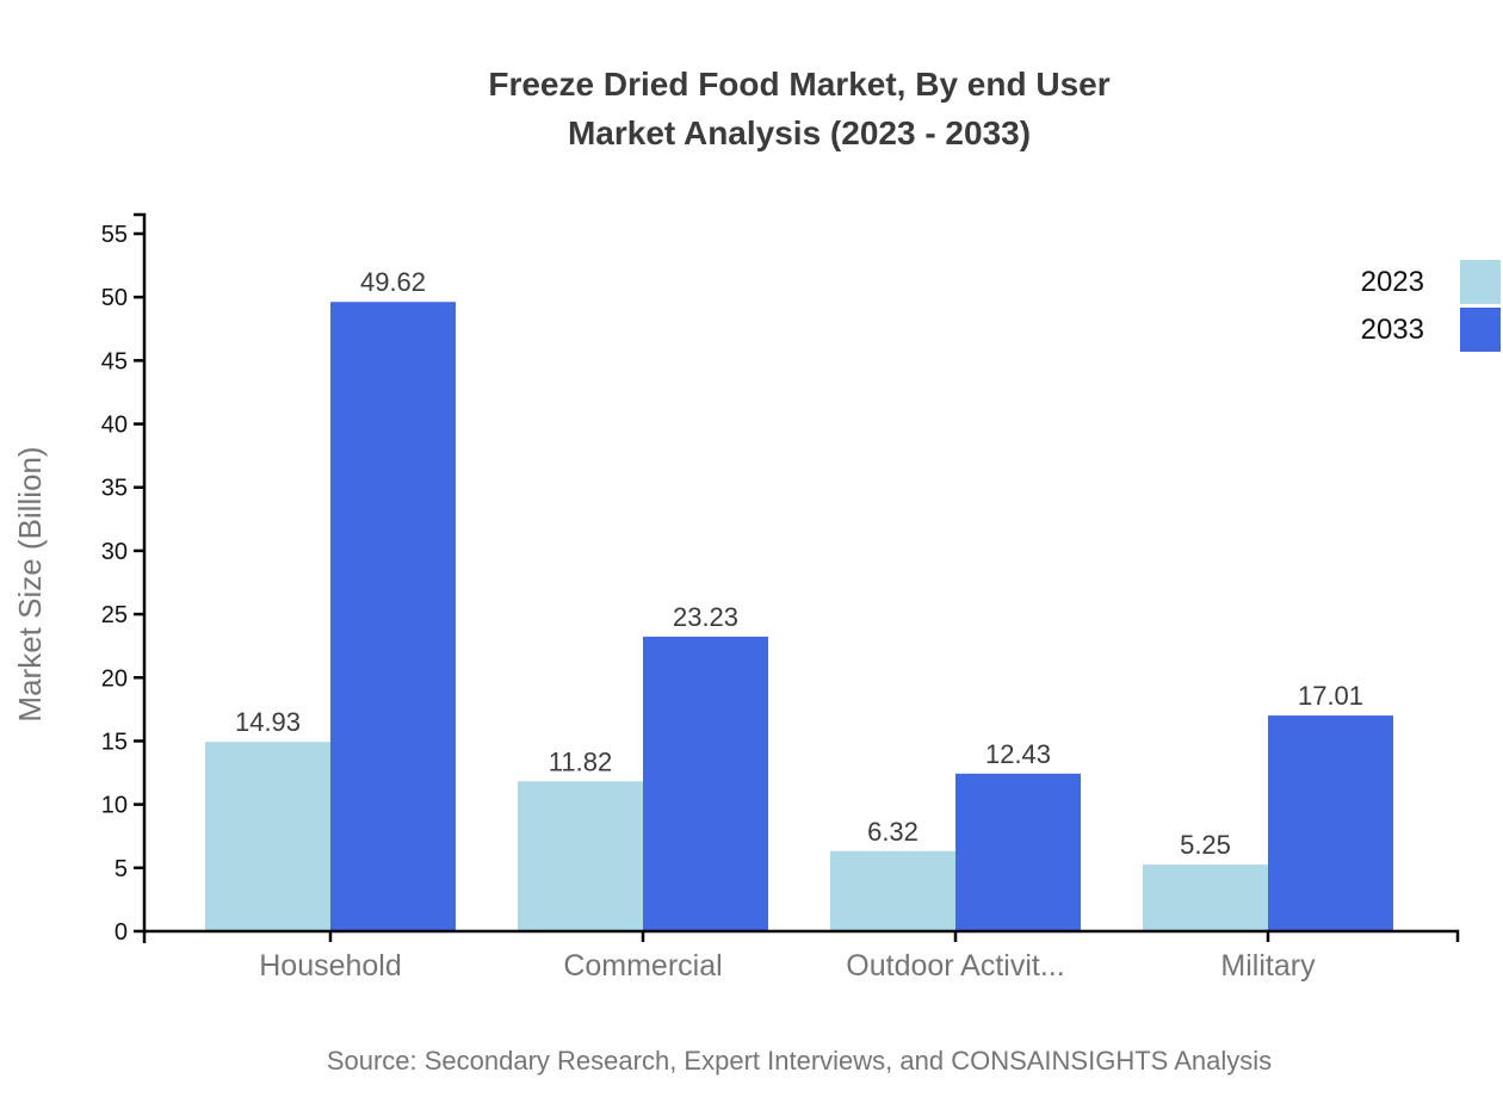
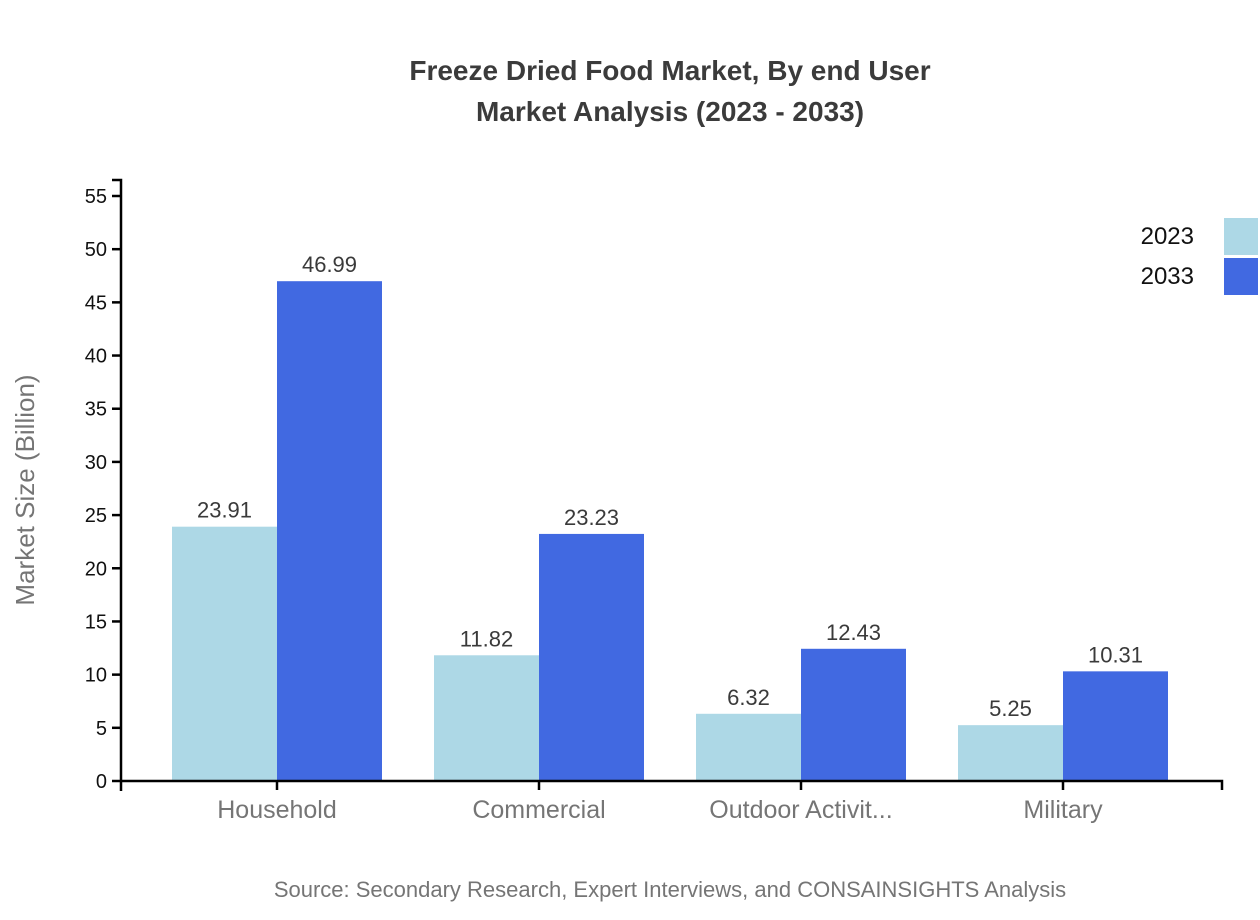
2023/Household: 14.93 -> 23.91
2033/Household: 49.62 -> 46.99
2033/Military: 17.01 -> 10.31
